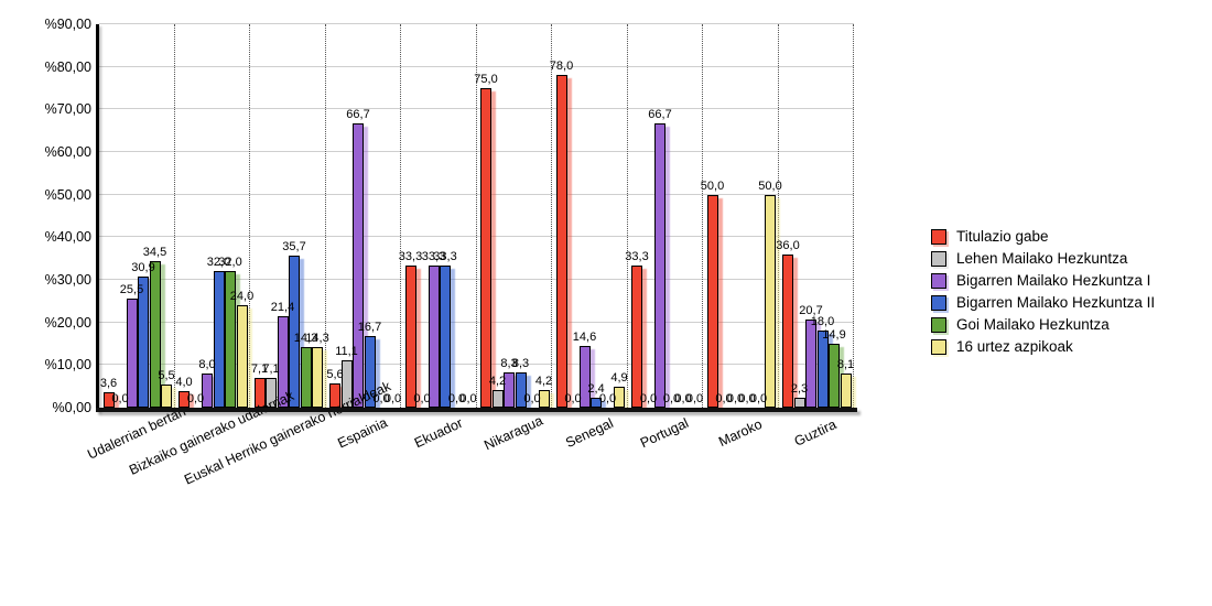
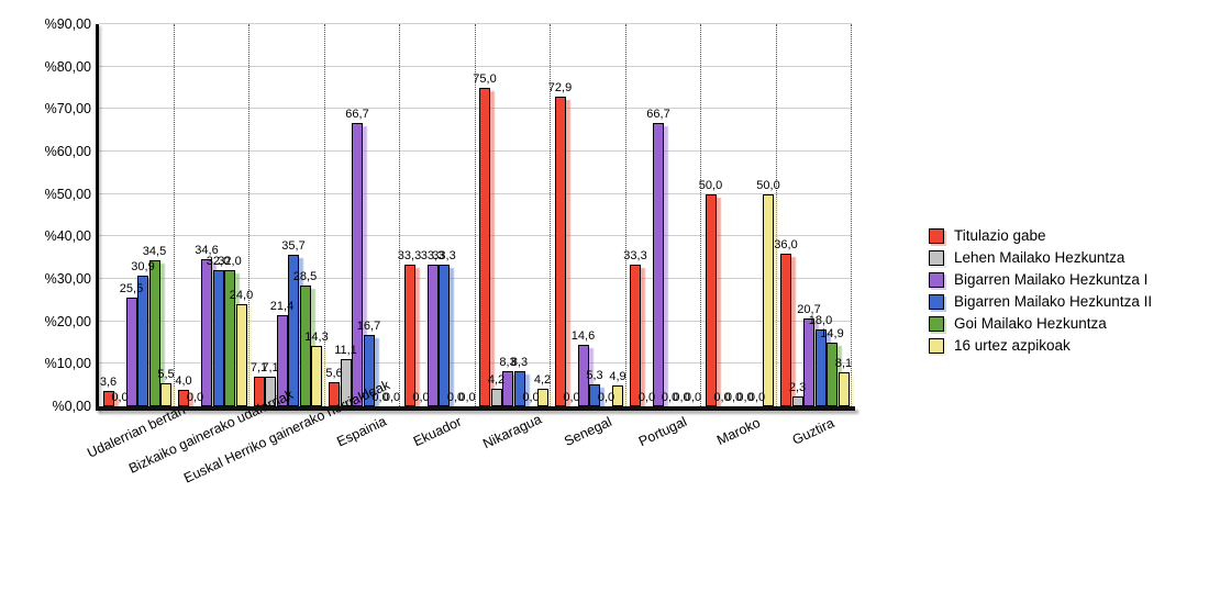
Bigarren Mailako Hezkuntza I/Bizkaiko gainerako udalerriak: 8,0 -> 34,6
Goi Mailako Hezkuntza/Euskal Herriko gainerako herrialdeak: 14,3 -> 28,5
Titulazio gabe/Senegal: 78,0 -> 72,9
Bigarren Mailako Hezkuntza II/Senegal: 2,4 -> 5,3
